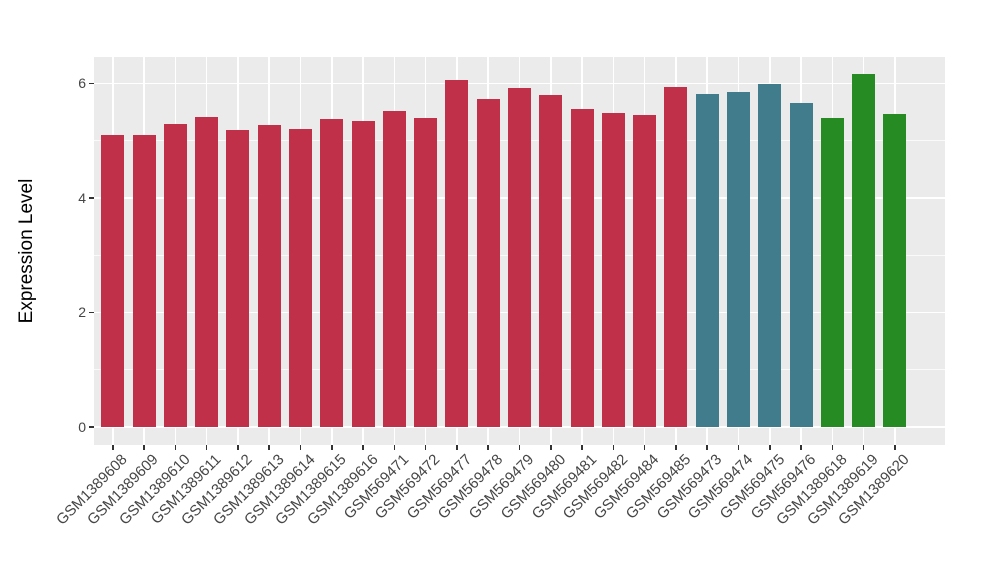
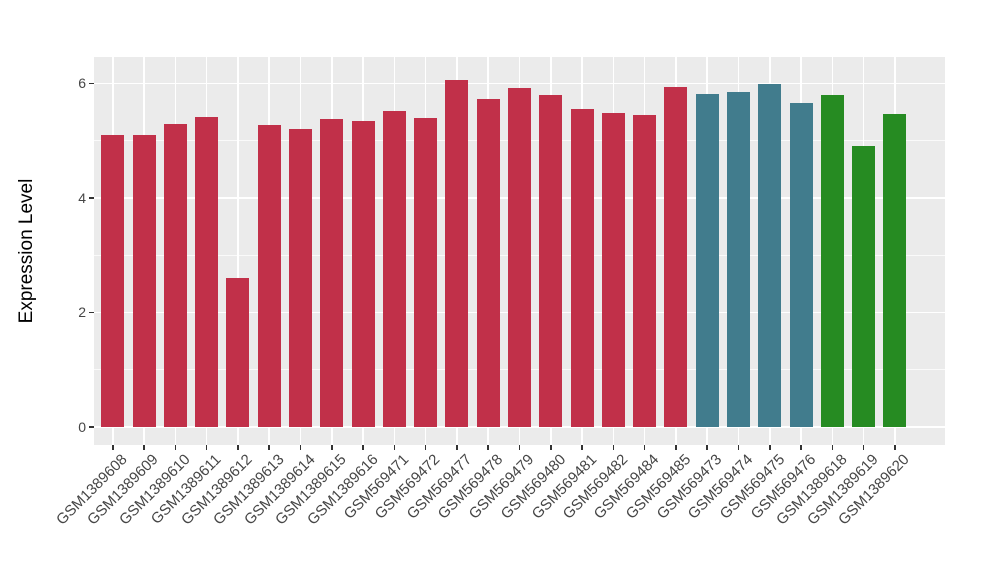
GSM1389612: 5.2 -> 2.6
GSM1389618: 5.4 -> 5.8
GSM1389619: 6.2 -> 4.9
